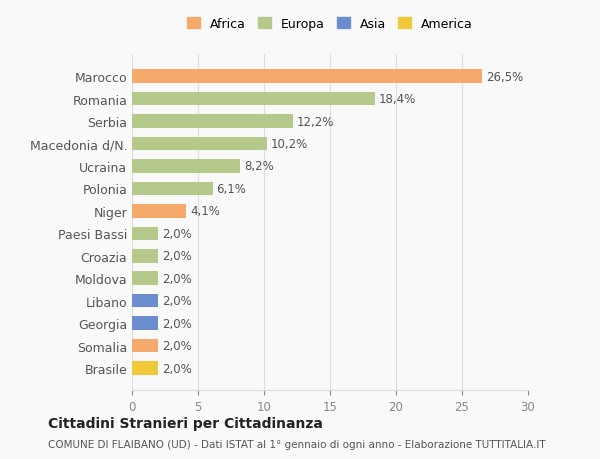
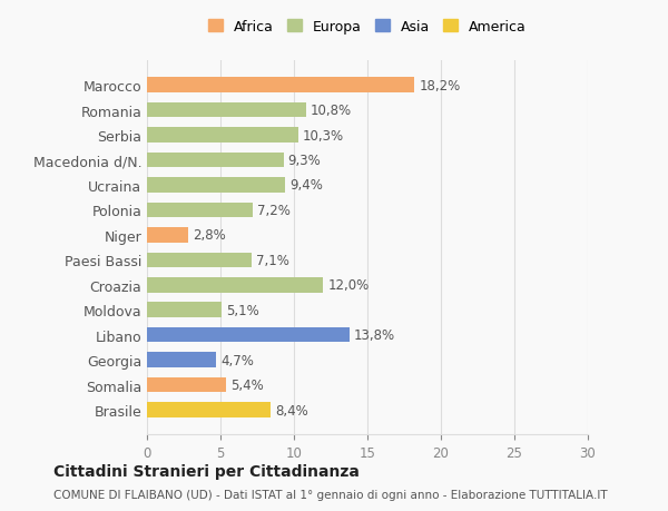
Marocco: 26,5% -> 18,2%
Romania: 18,4% -> 10,8%
Serbia: 12,2% -> 10,3%
Macedonia d/N.: 10,2% -> 9,3%
Ucraina: 8,2% -> 9,4%
Polonia: 6,1% -> 7,2%
Niger: 4,1% -> 2,8%
Paesi Bassi: 2,0% -> 7,1%
Croazia: 2,0% -> 12,0%
Moldova: 2,0% -> 5,1%
Libano: 2,0% -> 13,8%
Georgia: 2,0% -> 4,7%
Somalia: 2,0% -> 5,4%
Brasile: 2,0% -> 8,4%
